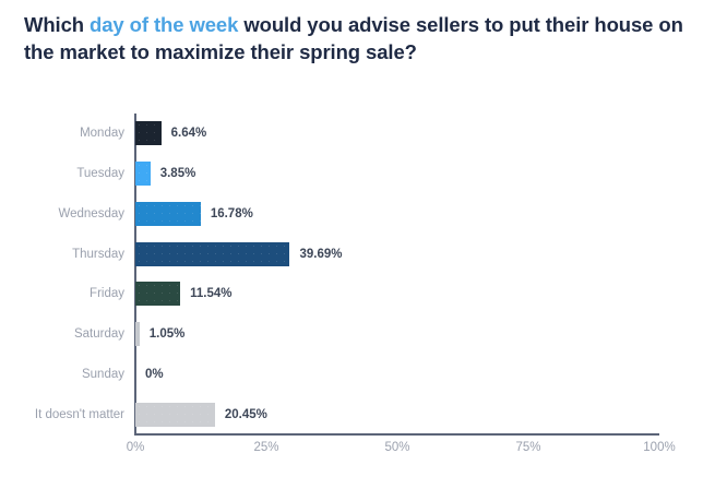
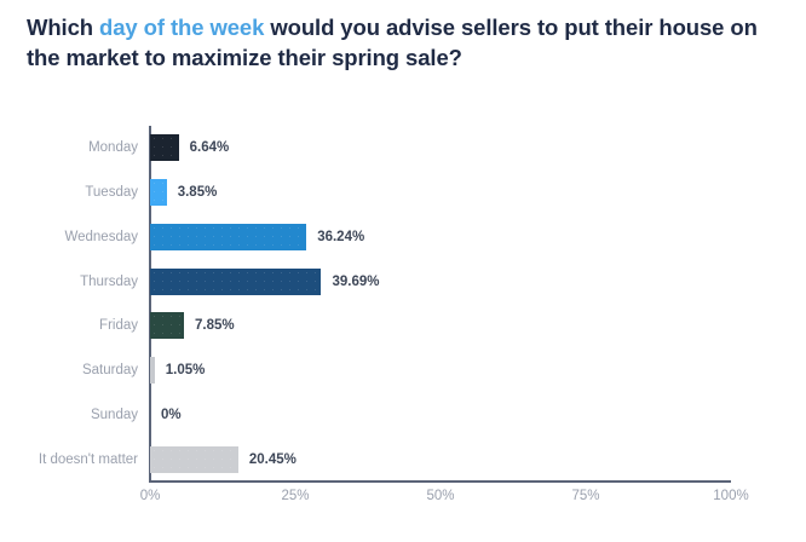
Wednesday: 16.78% -> 36.24%
Friday: 11.54% -> 7.85%
